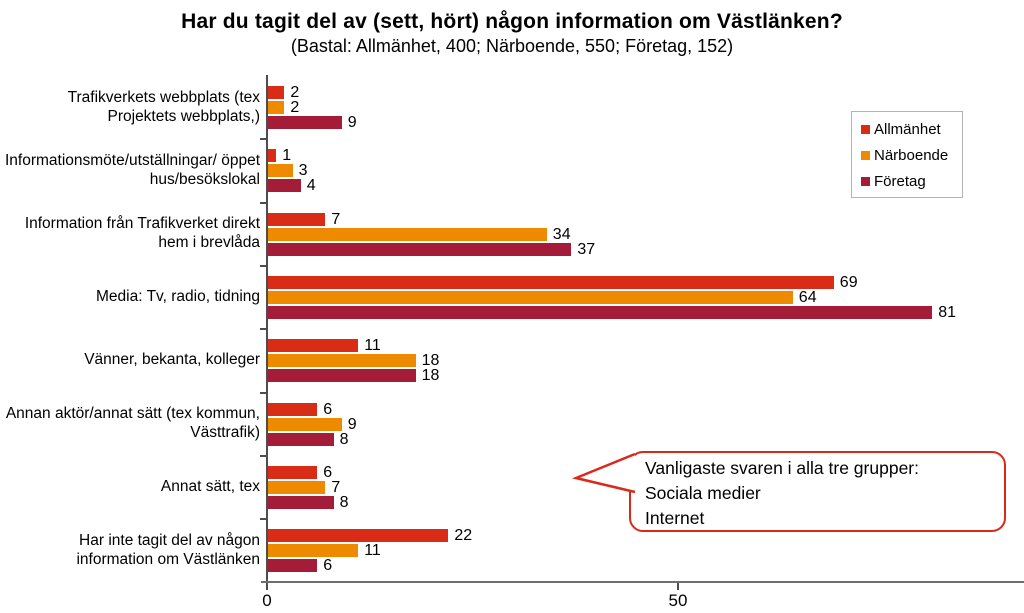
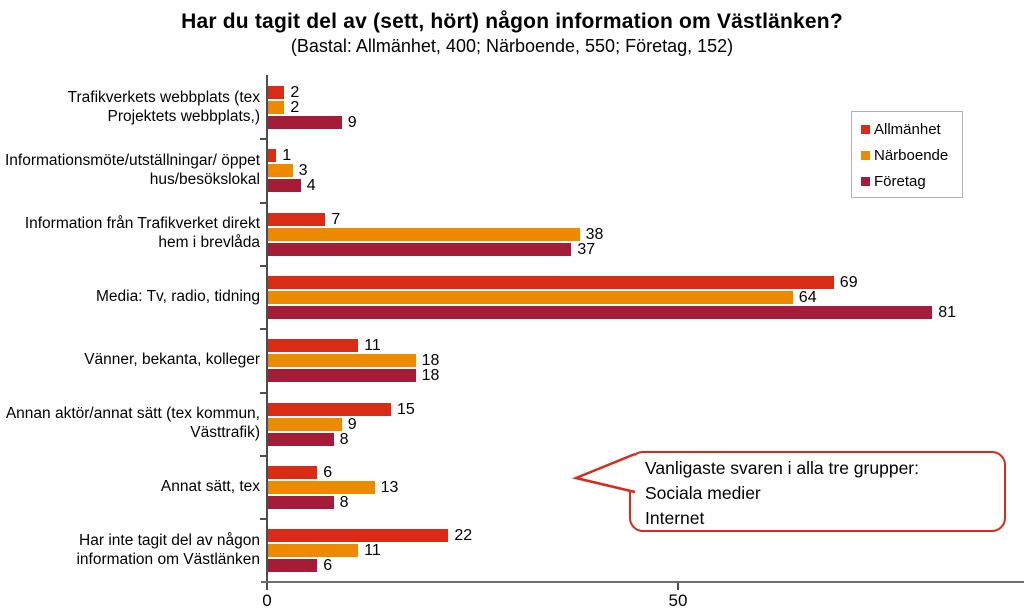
Närboende/Information från Trafikverket direkt hem i brevlåda: 34 -> 38
Allmänhet/Annan aktör/annat sätt (tex kommun, Västtrafik): 6 -> 15
Närboende/Annat sätt, tex: 7 -> 13
